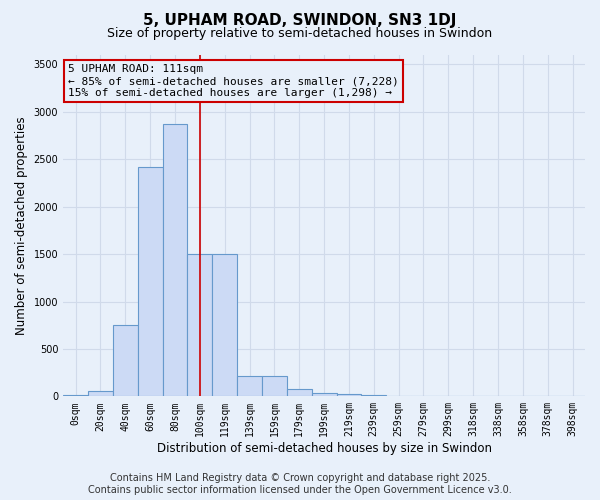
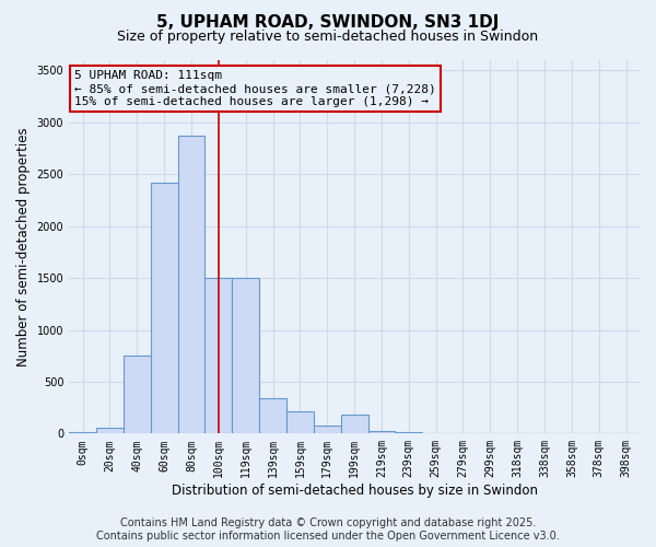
139sqm: 210 -> 340
199sqm: 40 -> 180
